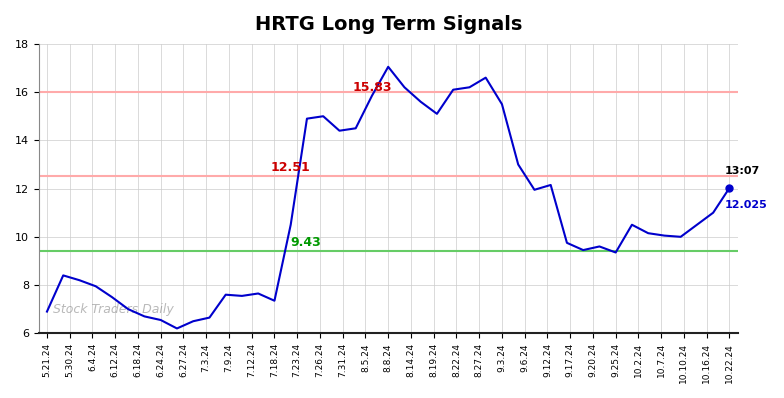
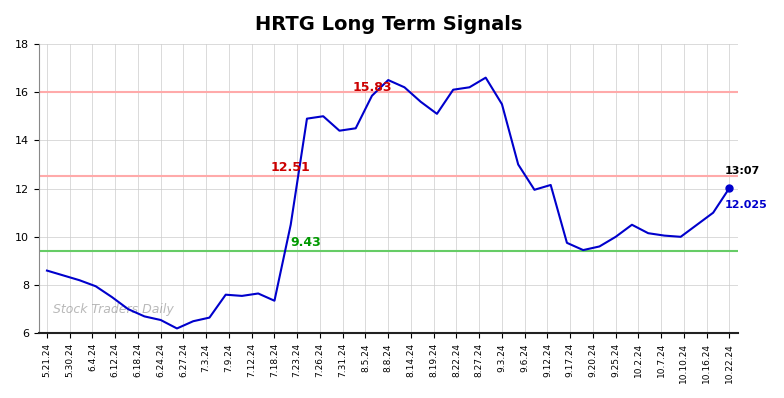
5.21.24: 6.90 -> 8.60
8.8.24: 17.05 -> 16.50
9.25.24: 9.35 -> 10.00
